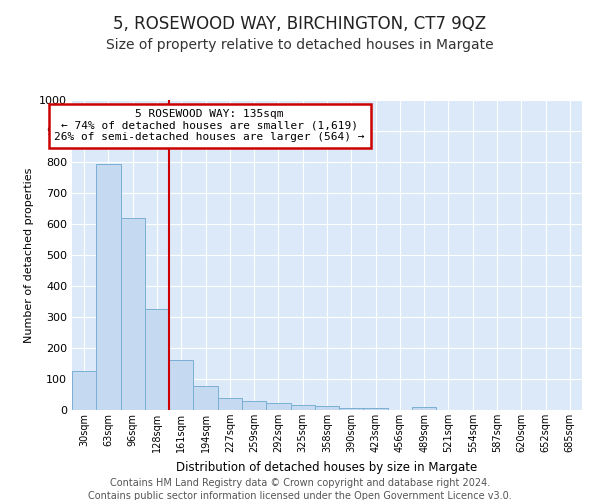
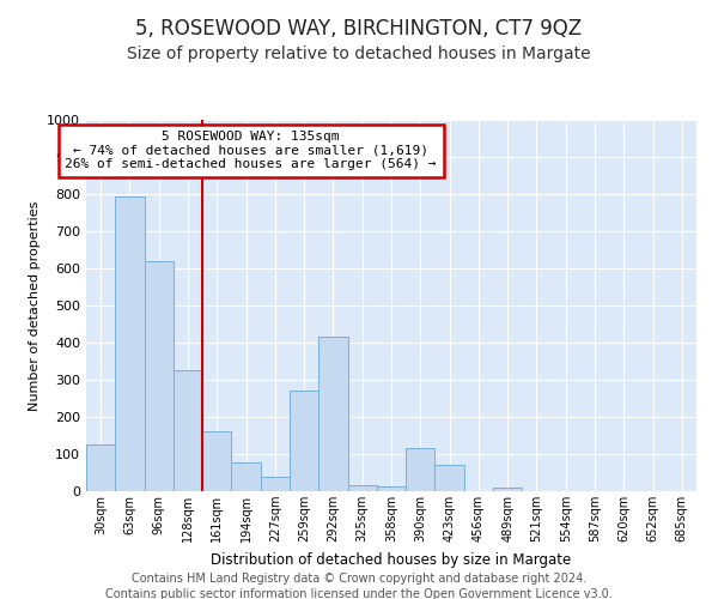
259sqm: 28 -> 270
292sqm: 24 -> 415
390sqm: 8 -> 115
423sqm: 7 -> 70
